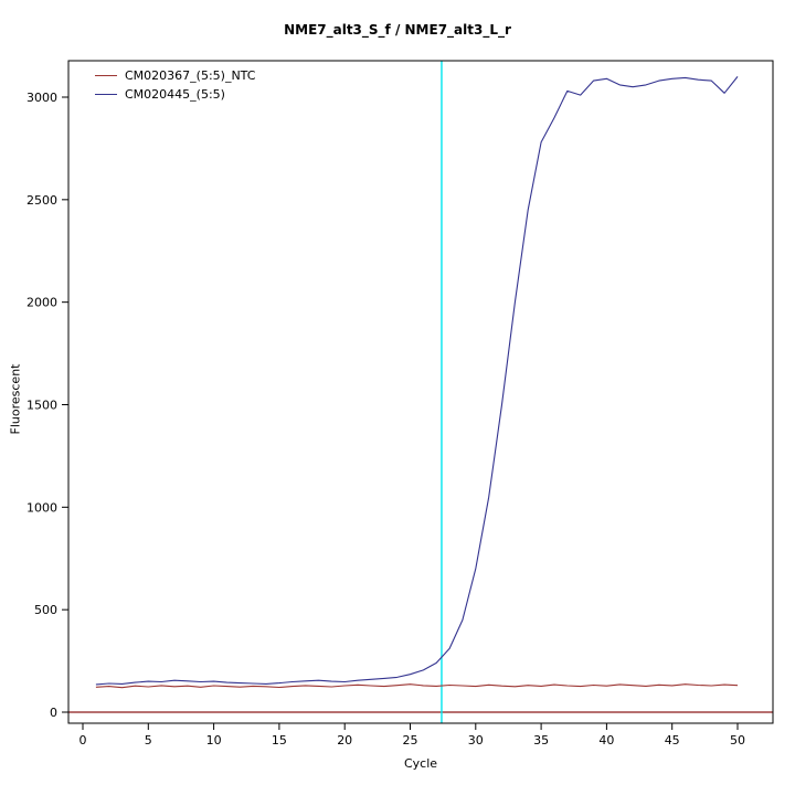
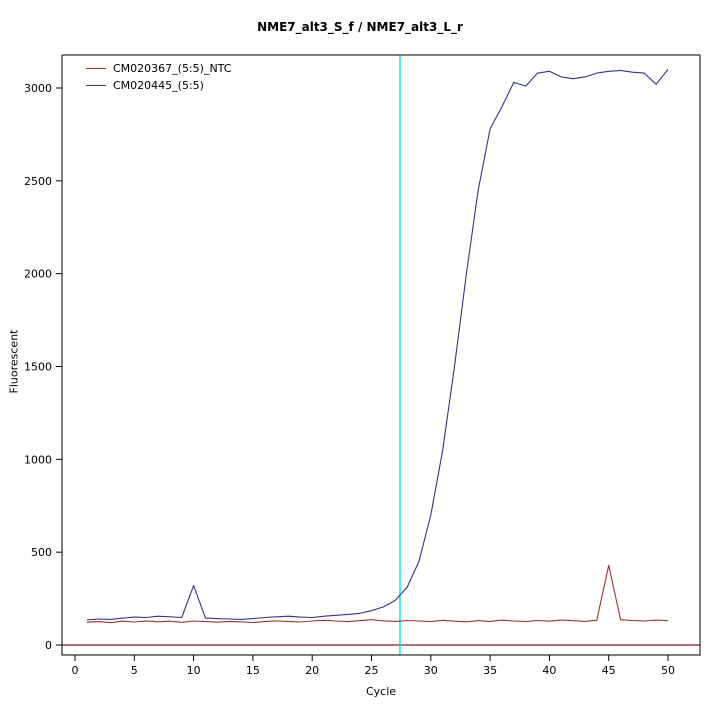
CM020445_(5:5)/10: 150 -> 320
CM020367_(5:5)_NTC/45: 130 -> 430
